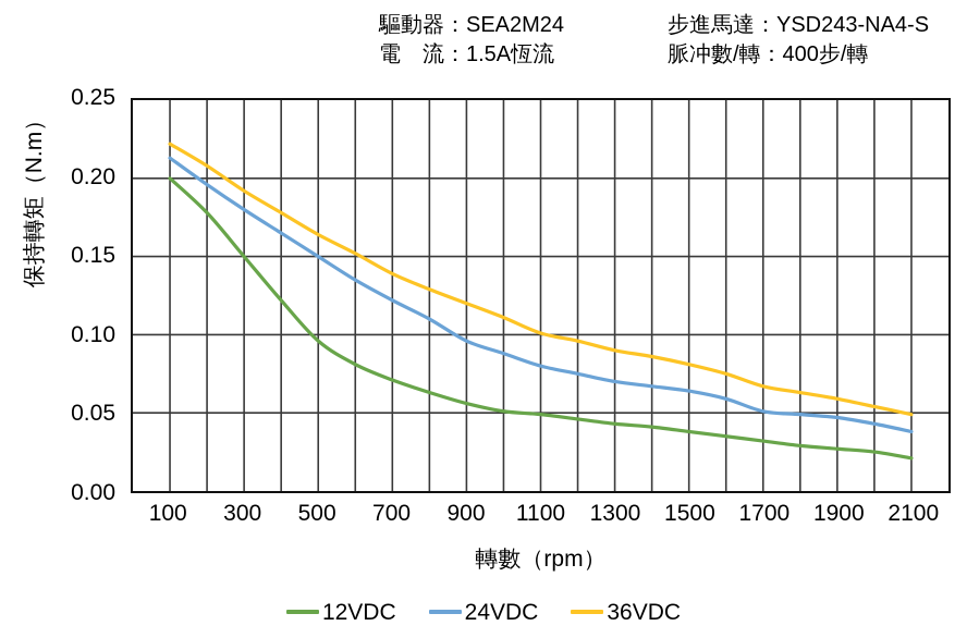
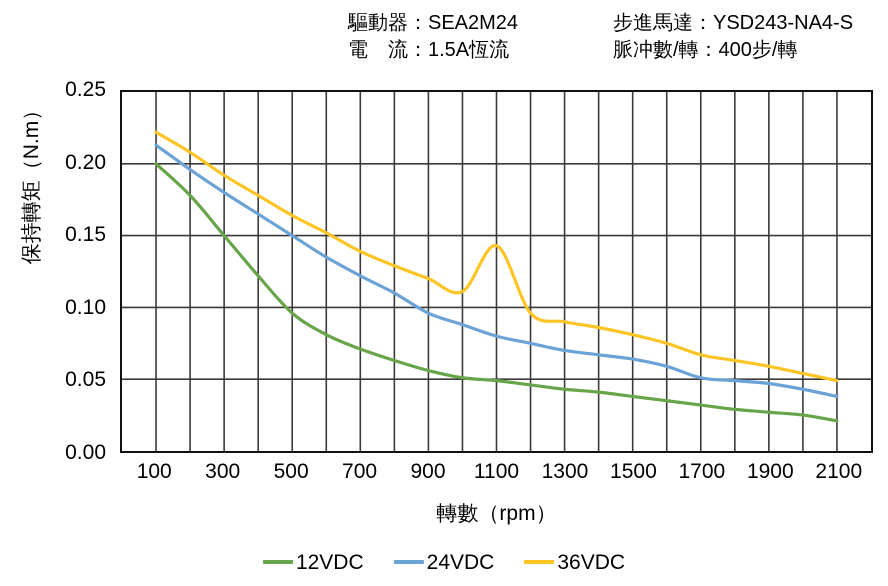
36VDC/1100: 0.101 -> 0.143
